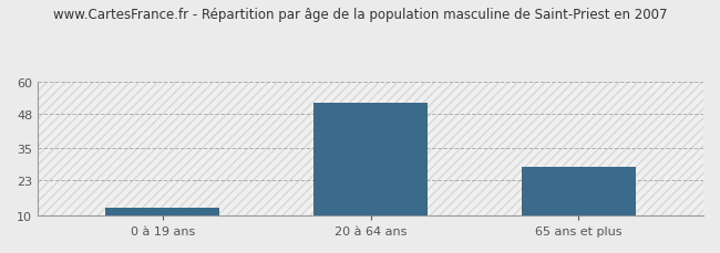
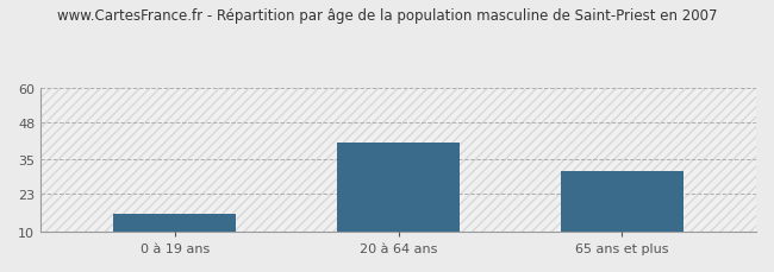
0 à 19 ans: 13 -> 16
20 à 64 ans: 52 -> 41
65 ans et plus: 28 -> 31
